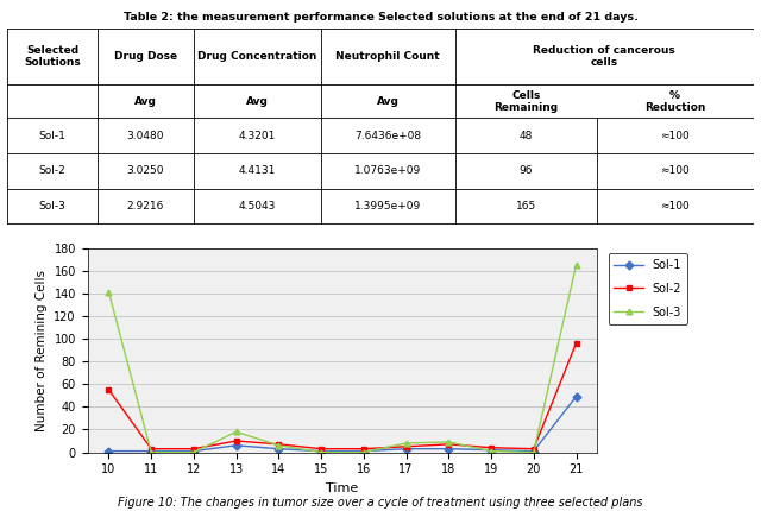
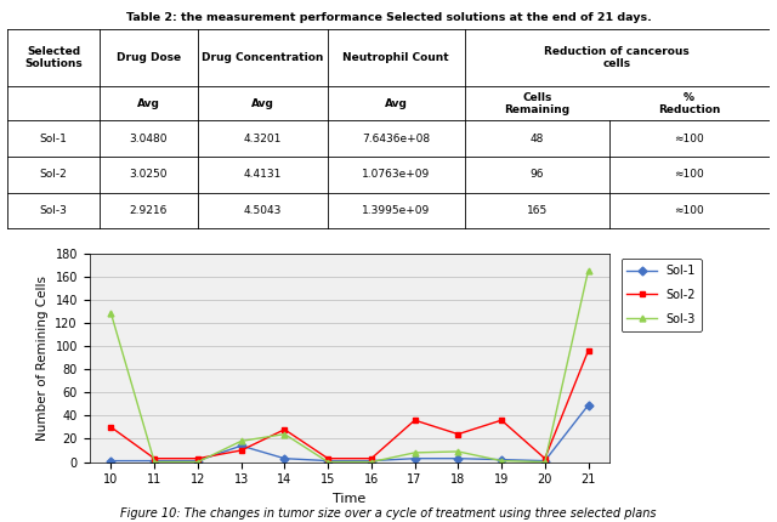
Sol-2/10: 55 -> 30
Sol-3/10: 141 -> 128
Sol-1/13: 6 -> 14
Sol-2/14: 7 -> 28
Sol-3/14: 6 -> 24
Sol-2/17: 5 -> 36
Sol-2/18: 7 -> 24
Sol-2/19: 4 -> 36
